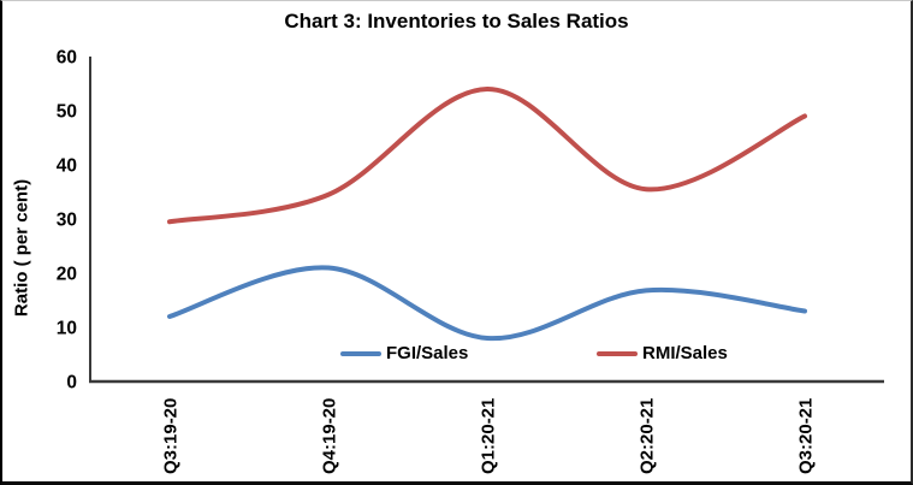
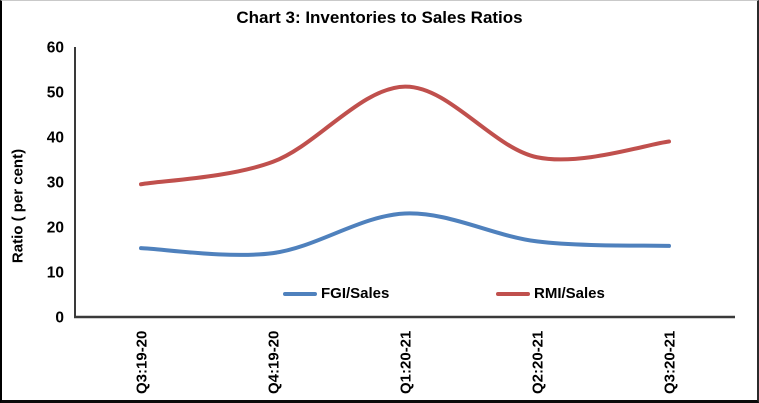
FGI/Sales/Q3:19-20: 12 -> 15
FGI/Sales/Q4:19-20: 21 -> 14
FGI/Sales/Q1:20-21: 8 -> 23
RMI/Sales/Q1:20-21: 54 -> 51
FGI/Sales/Q3:20-21: 13 -> 16
RMI/Sales/Q3:20-21: 49 -> 39
